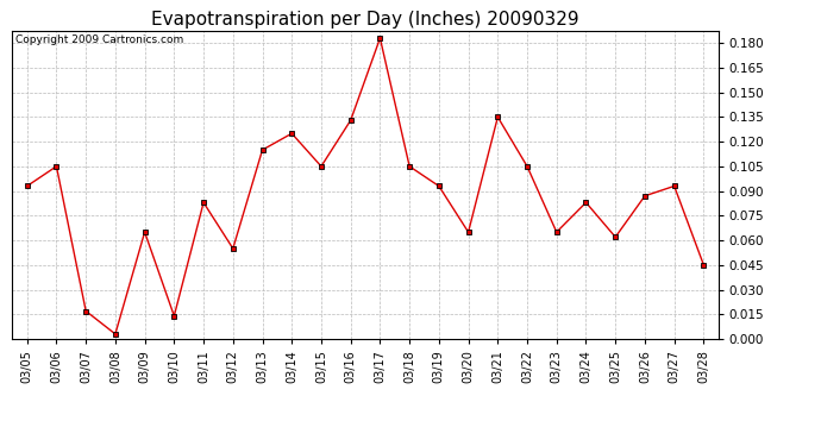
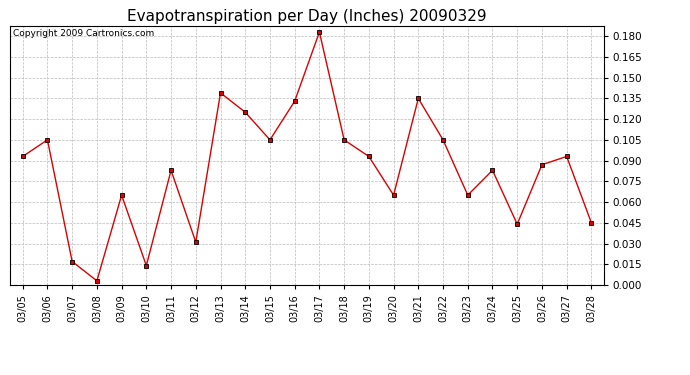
03/12: 0.055 -> 0.031
03/13: 0.115 -> 0.139
03/25: 0.062 -> 0.044
